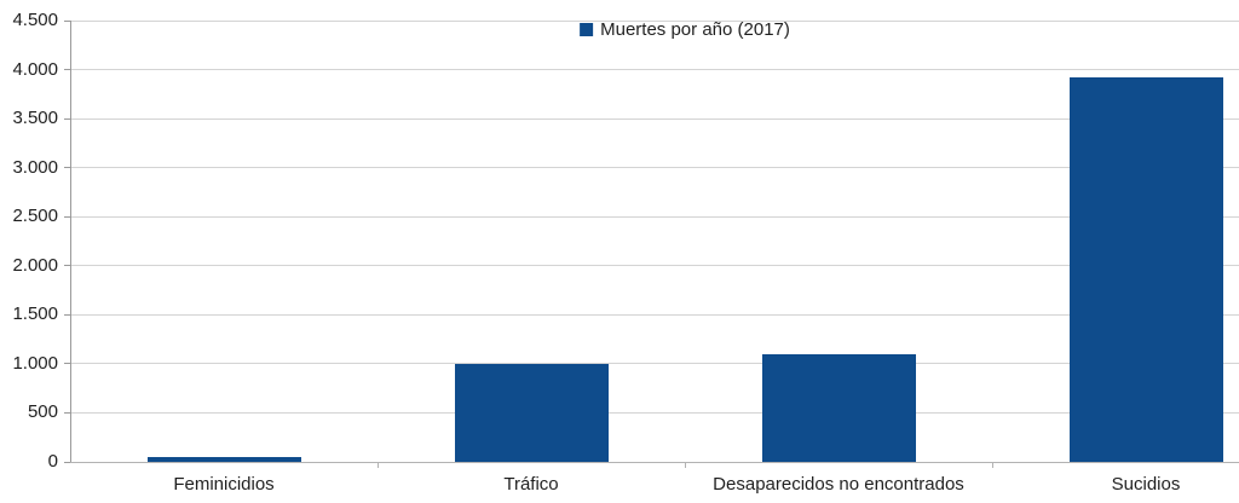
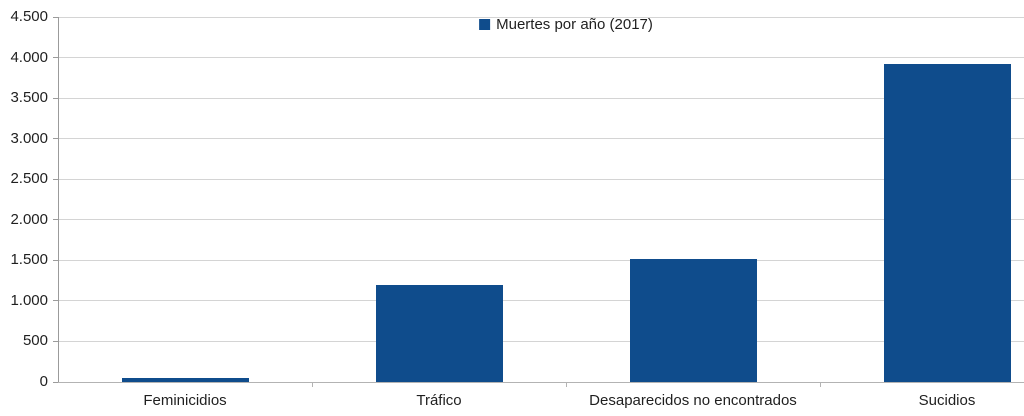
Tráfico: 1000 -> 1200
Desaparecidos no encontrados: 1100 -> 1500
